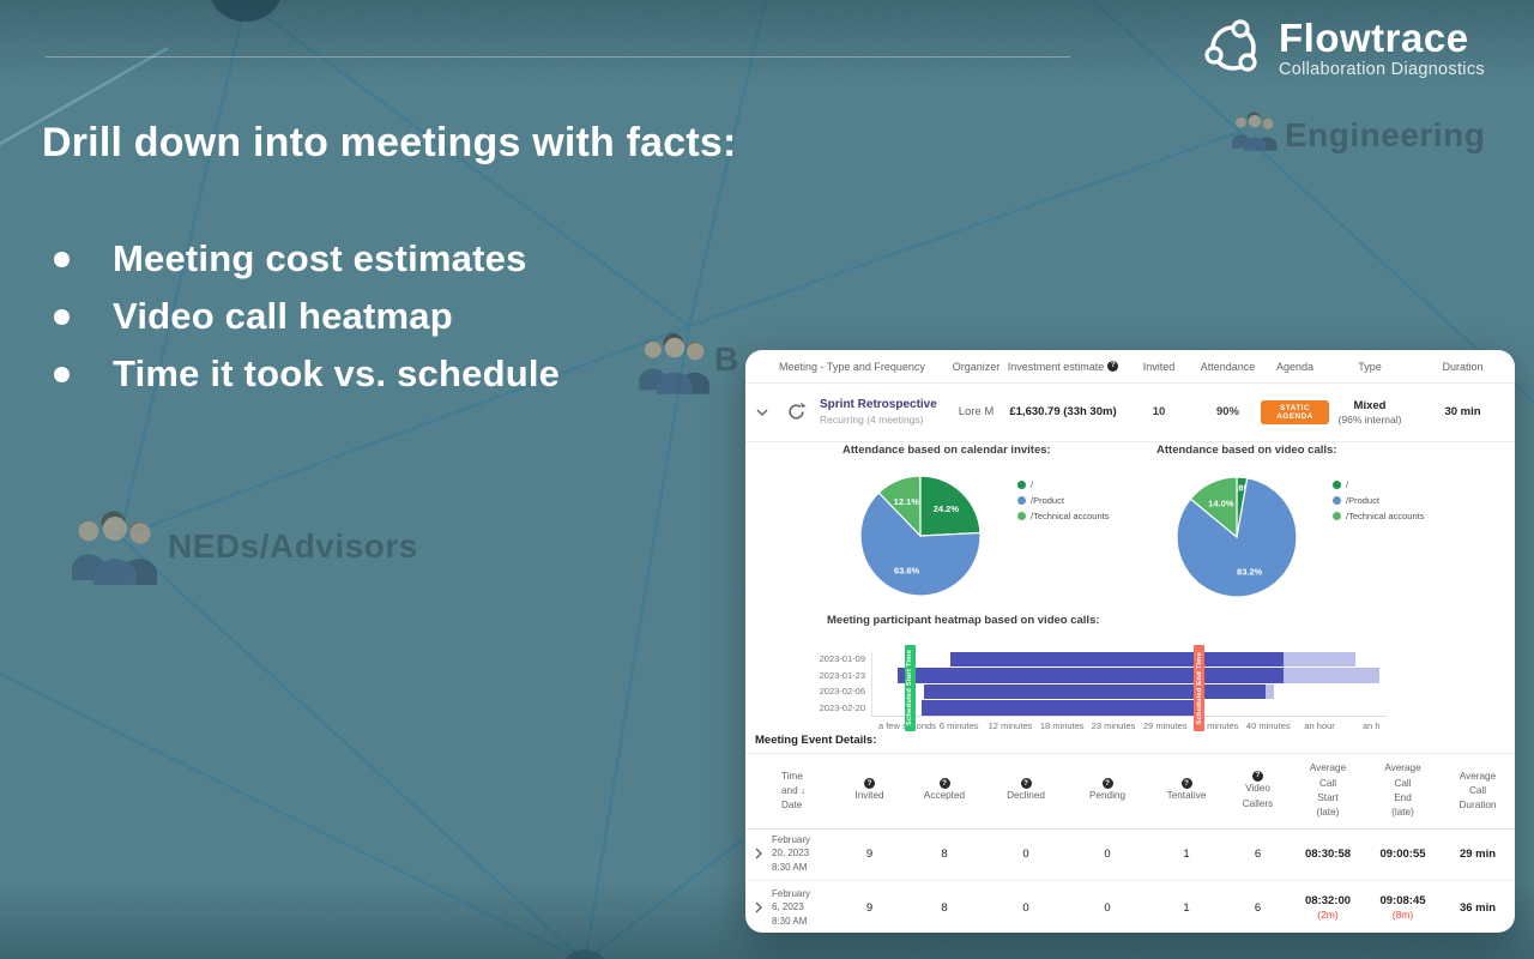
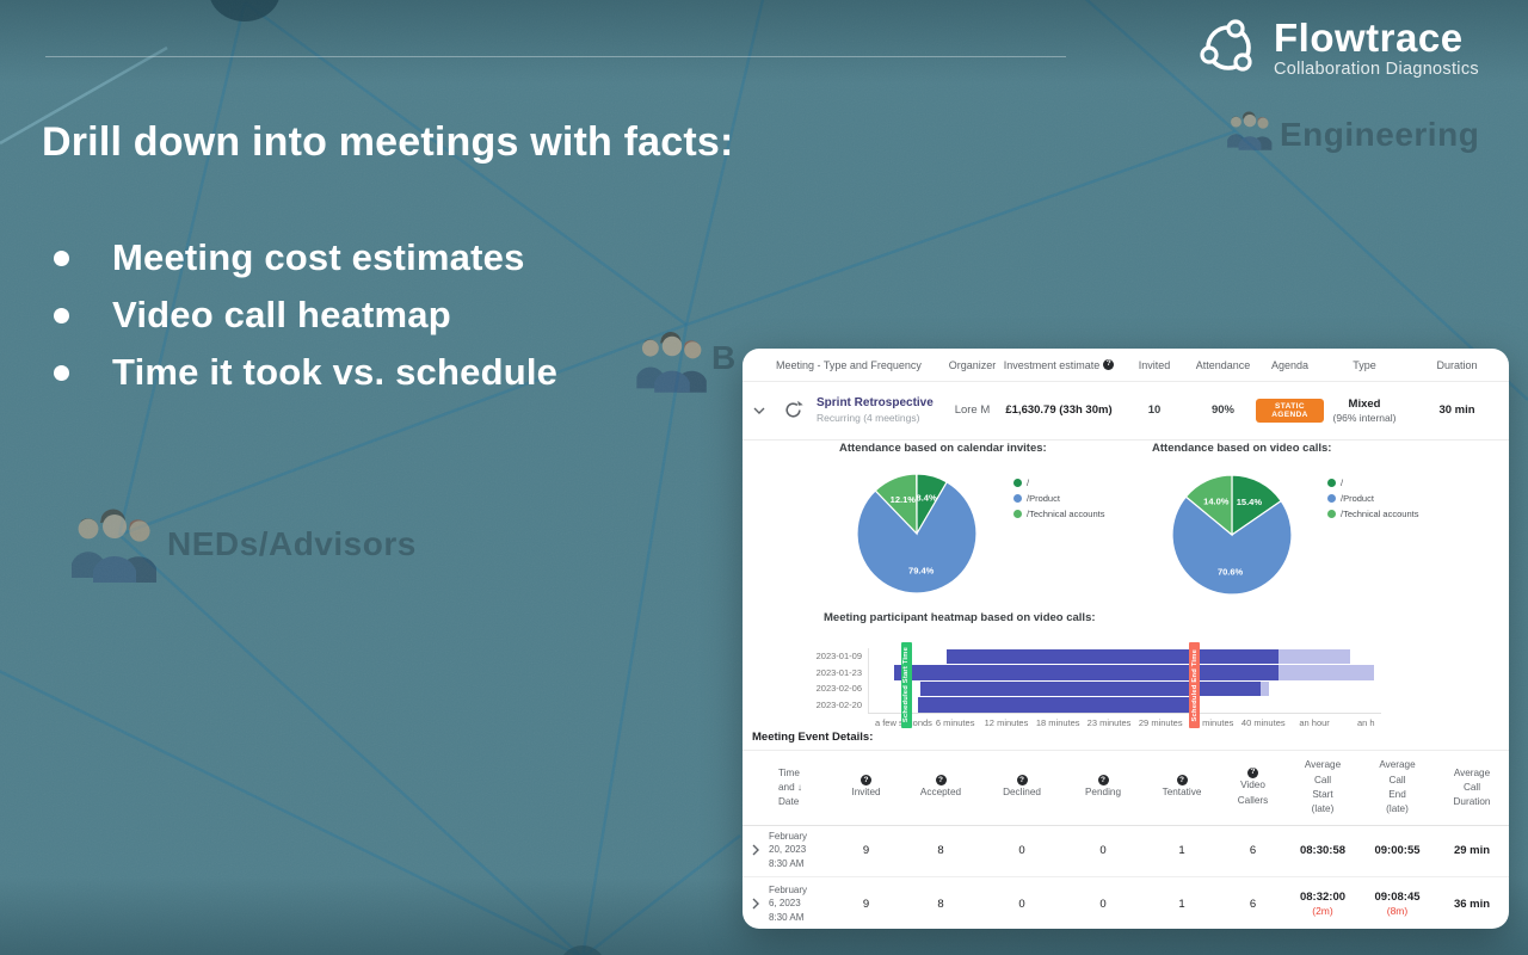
Attendance based on calendar invites://: 24.2% -> 8.4%
Attendance based on calendar invites://Product: 63.6% -> 79.4%
Attendance based on video calls://: 2.8% -> 15.4%
Attendance based on video calls://Product: 83.2% -> 70.6%
